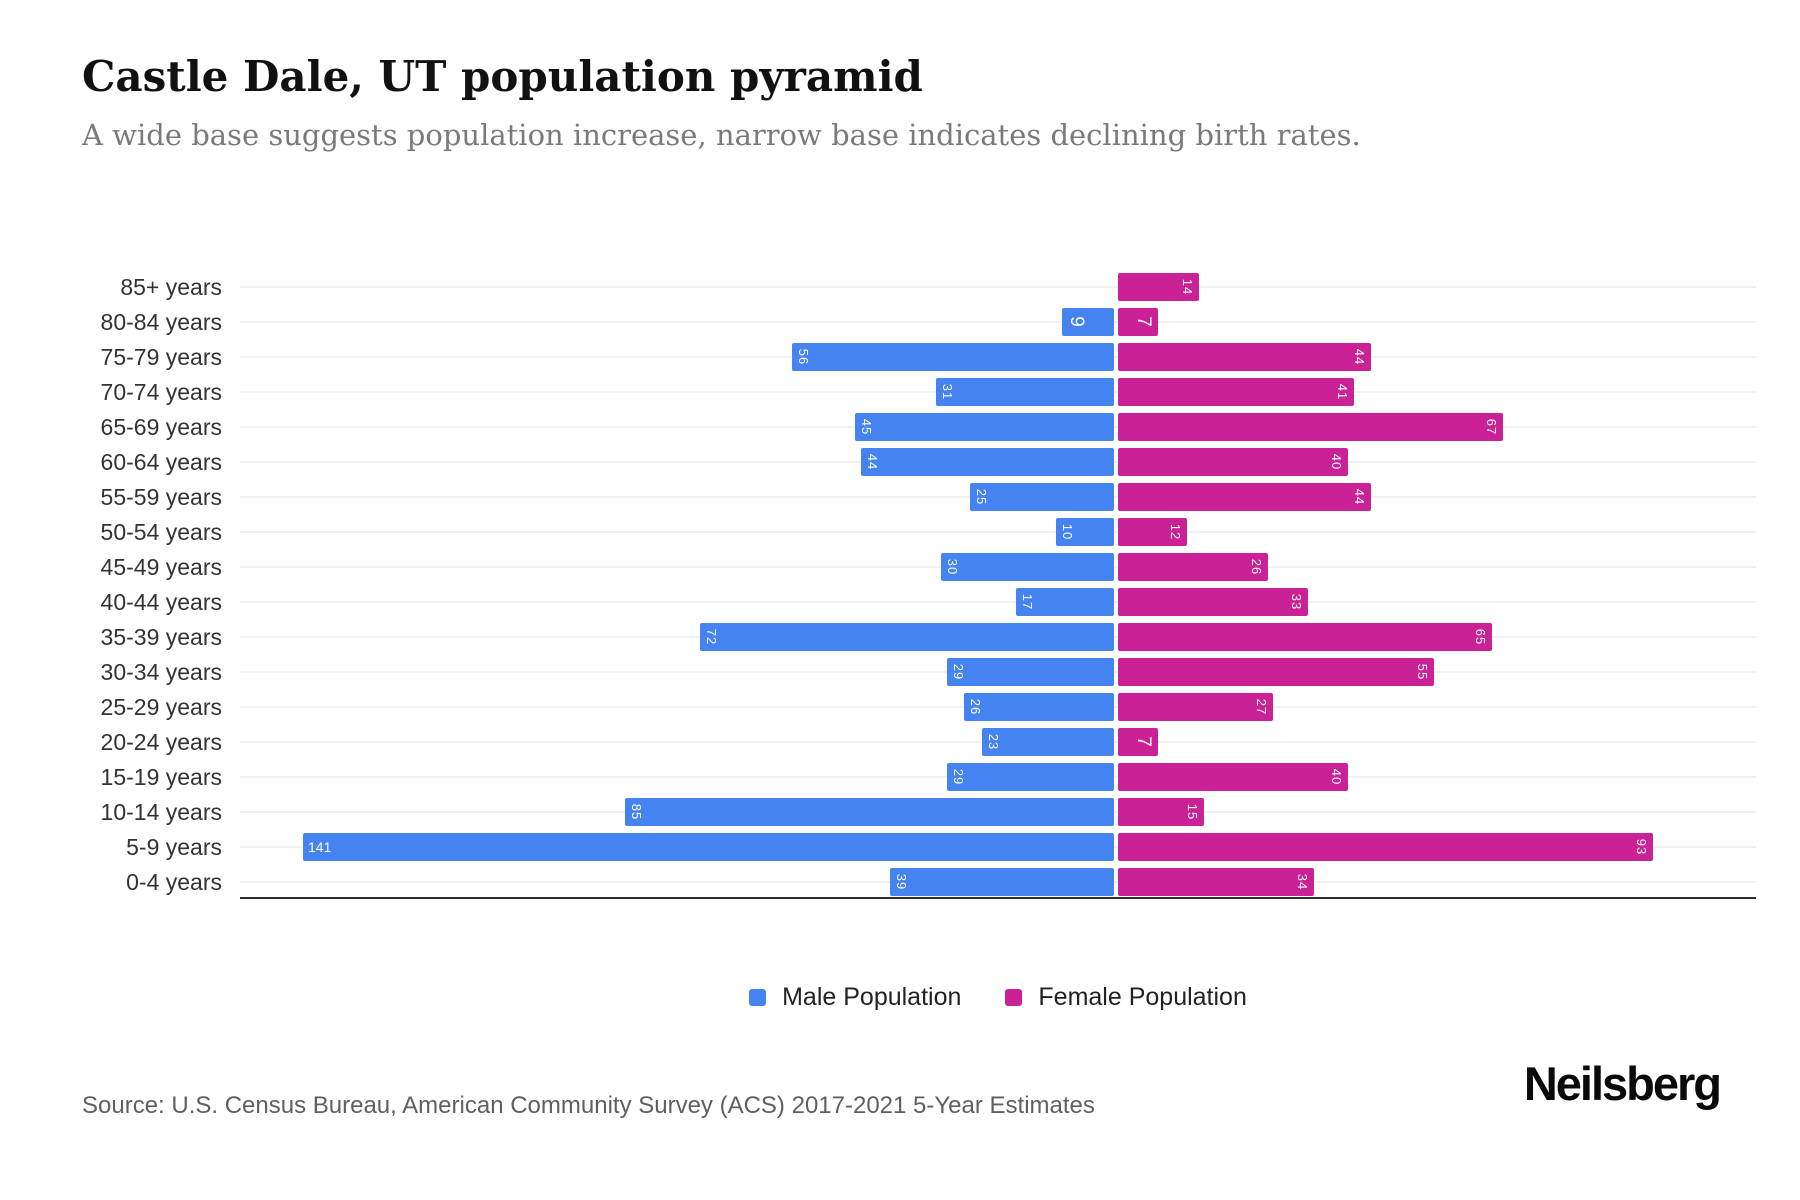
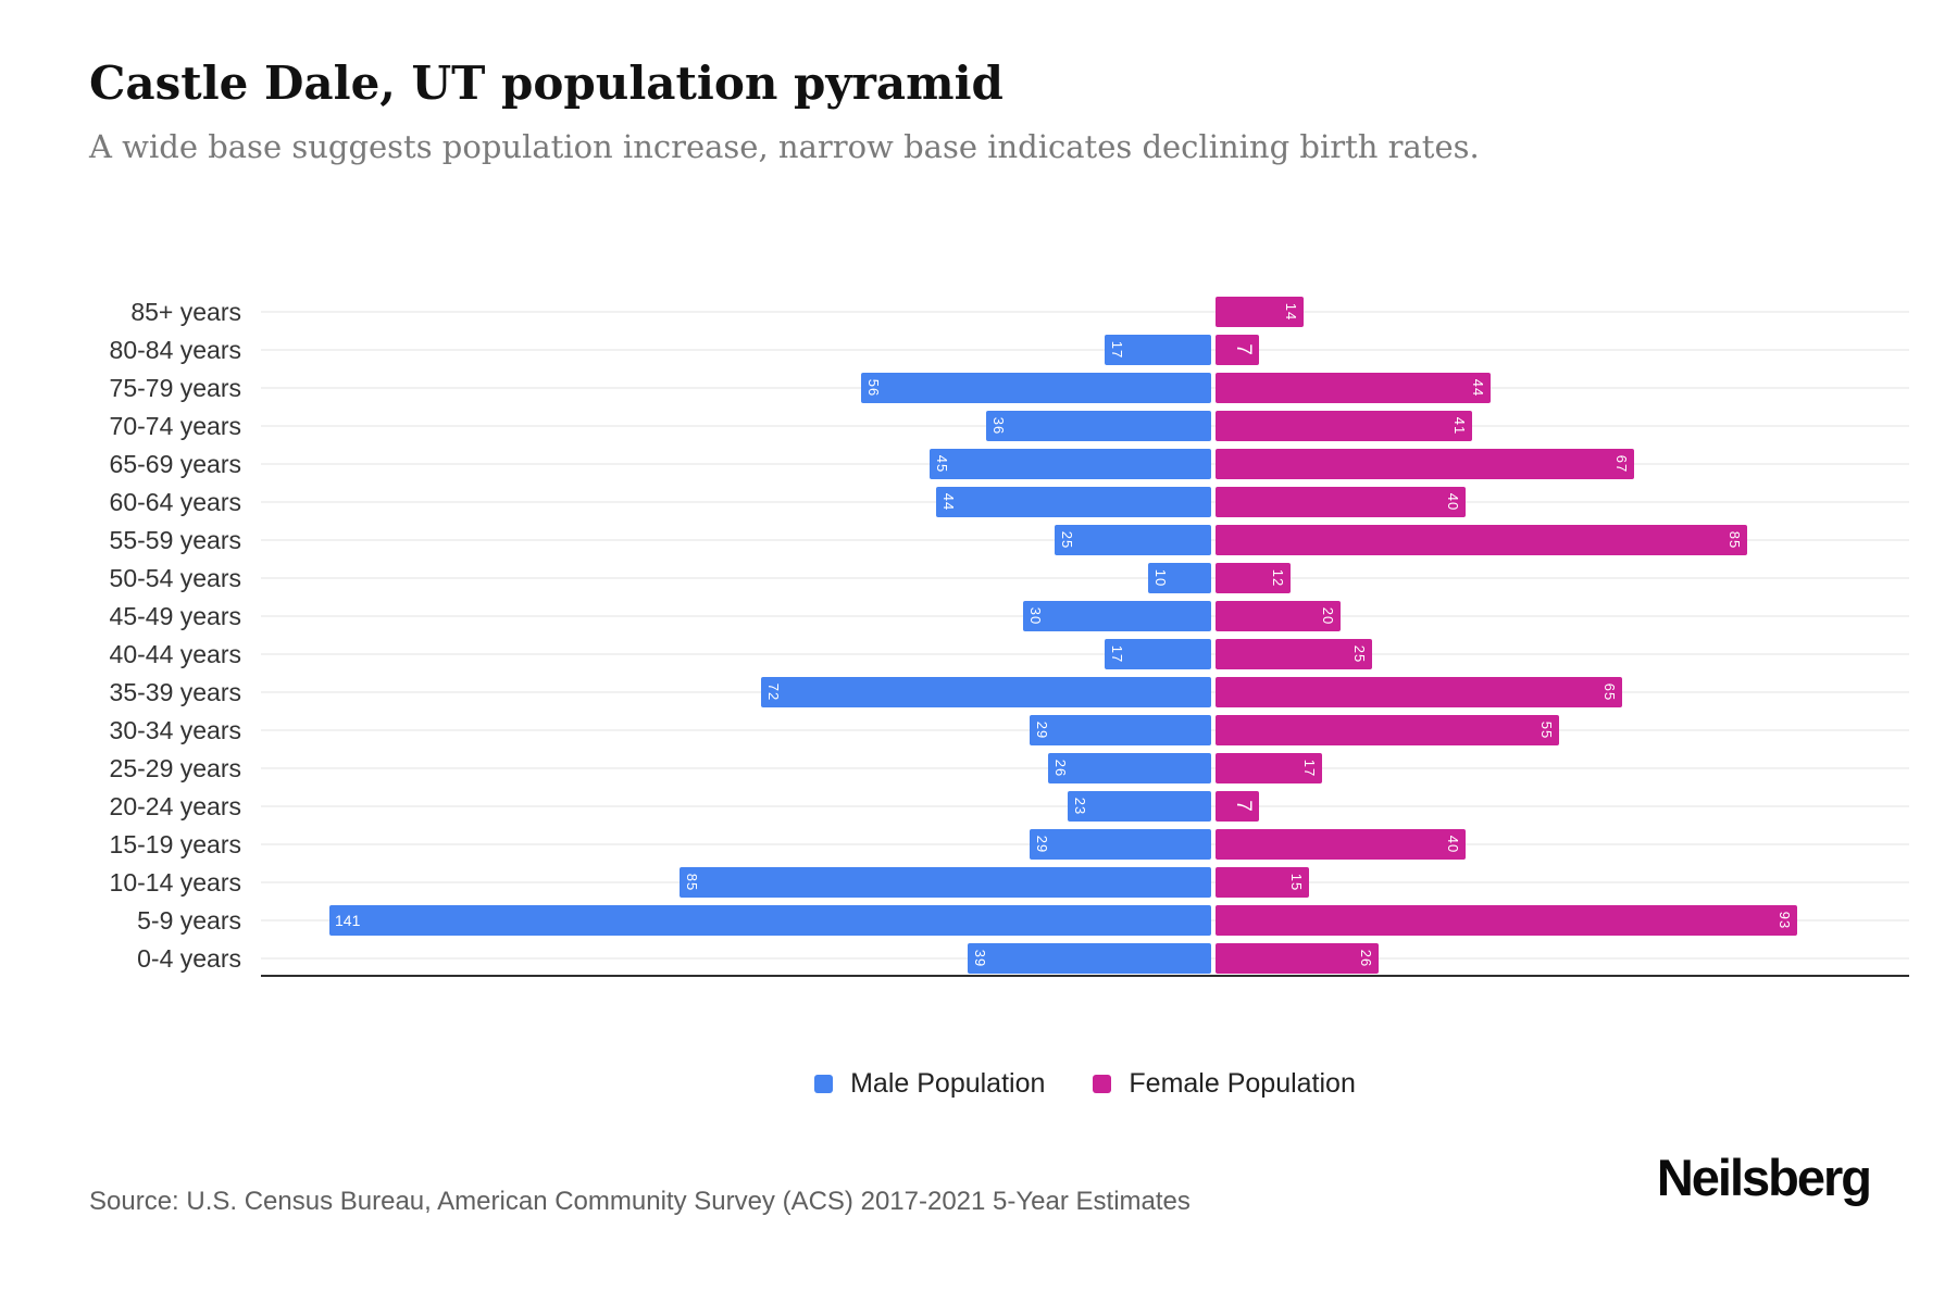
Male Population/80-84 years: 9 -> 17
Male Population/70-74 years: 31 -> 36
Female Population/55-59 years: 44 -> 85
Female Population/45-49 years: 26 -> 20
Female Population/40-44 years: 33 -> 25
Female Population/25-29 years: 27 -> 17
Female Population/0-4 years: 34 -> 26
